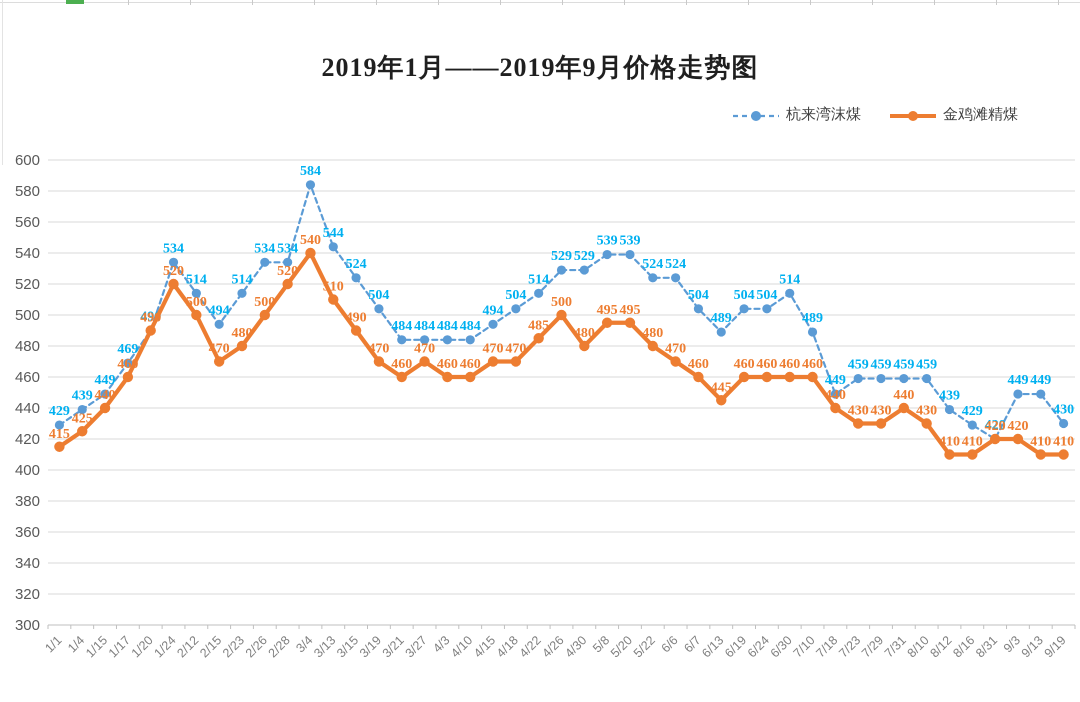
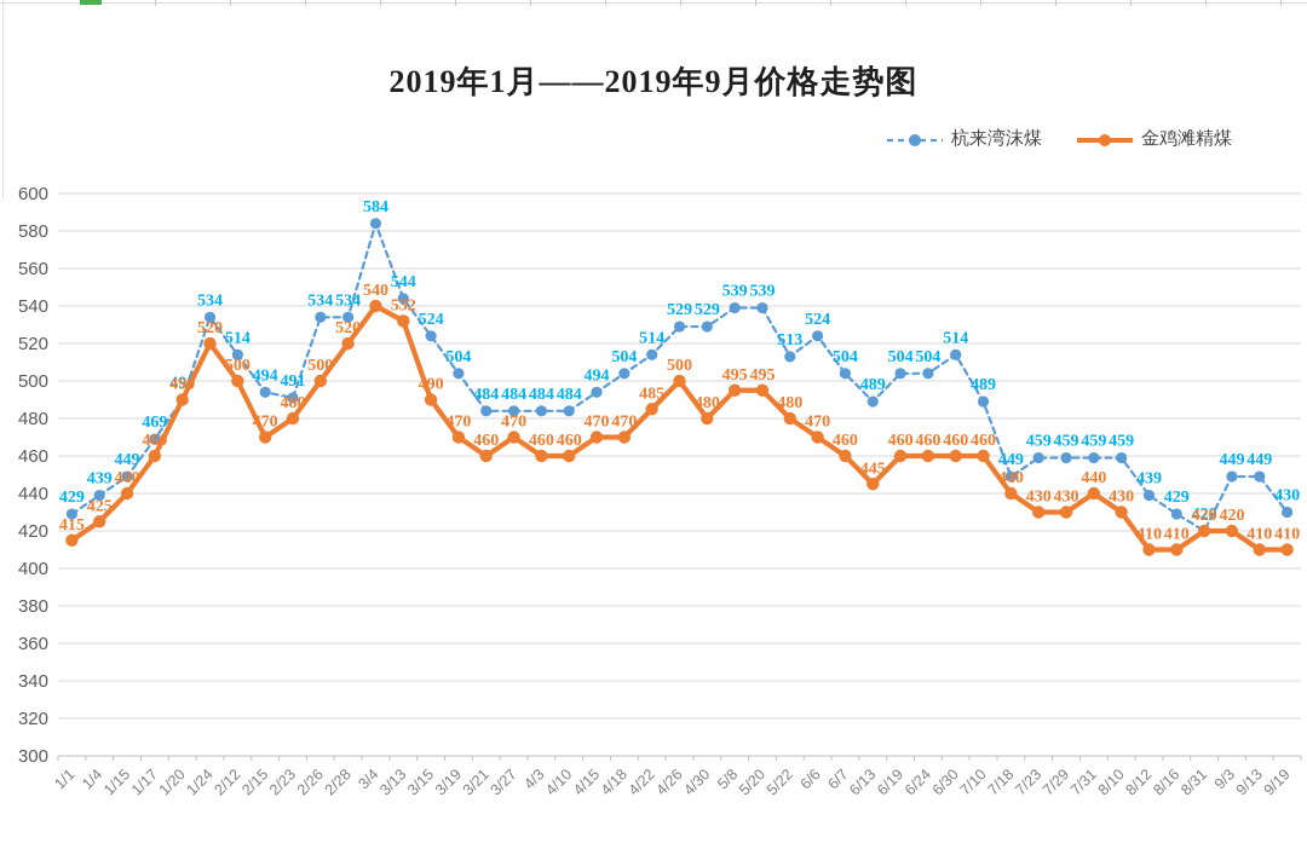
杭来湾沫煤/2/23: 514 -> 491
金鸡滩精煤/3/13: 510 -> 532
杭来湾沫煤/5/22: 524 -> 513
